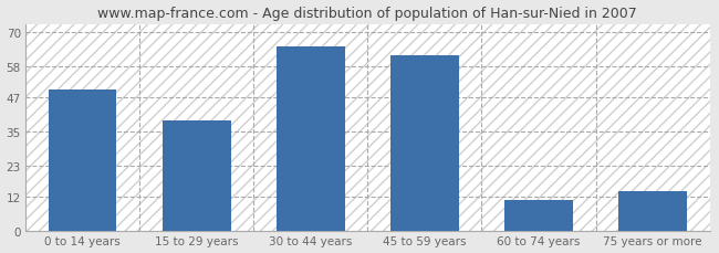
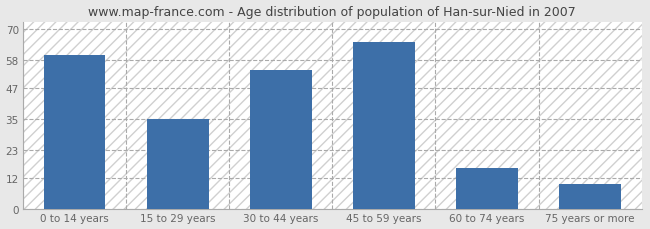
0 to 14 years: 50 -> 60
15 to 29 years: 39 -> 35
30 to 44 years: 65 -> 54
45 to 59 years: 62 -> 65
60 to 74 years: 11 -> 16
75 years or more: 14 -> 10
